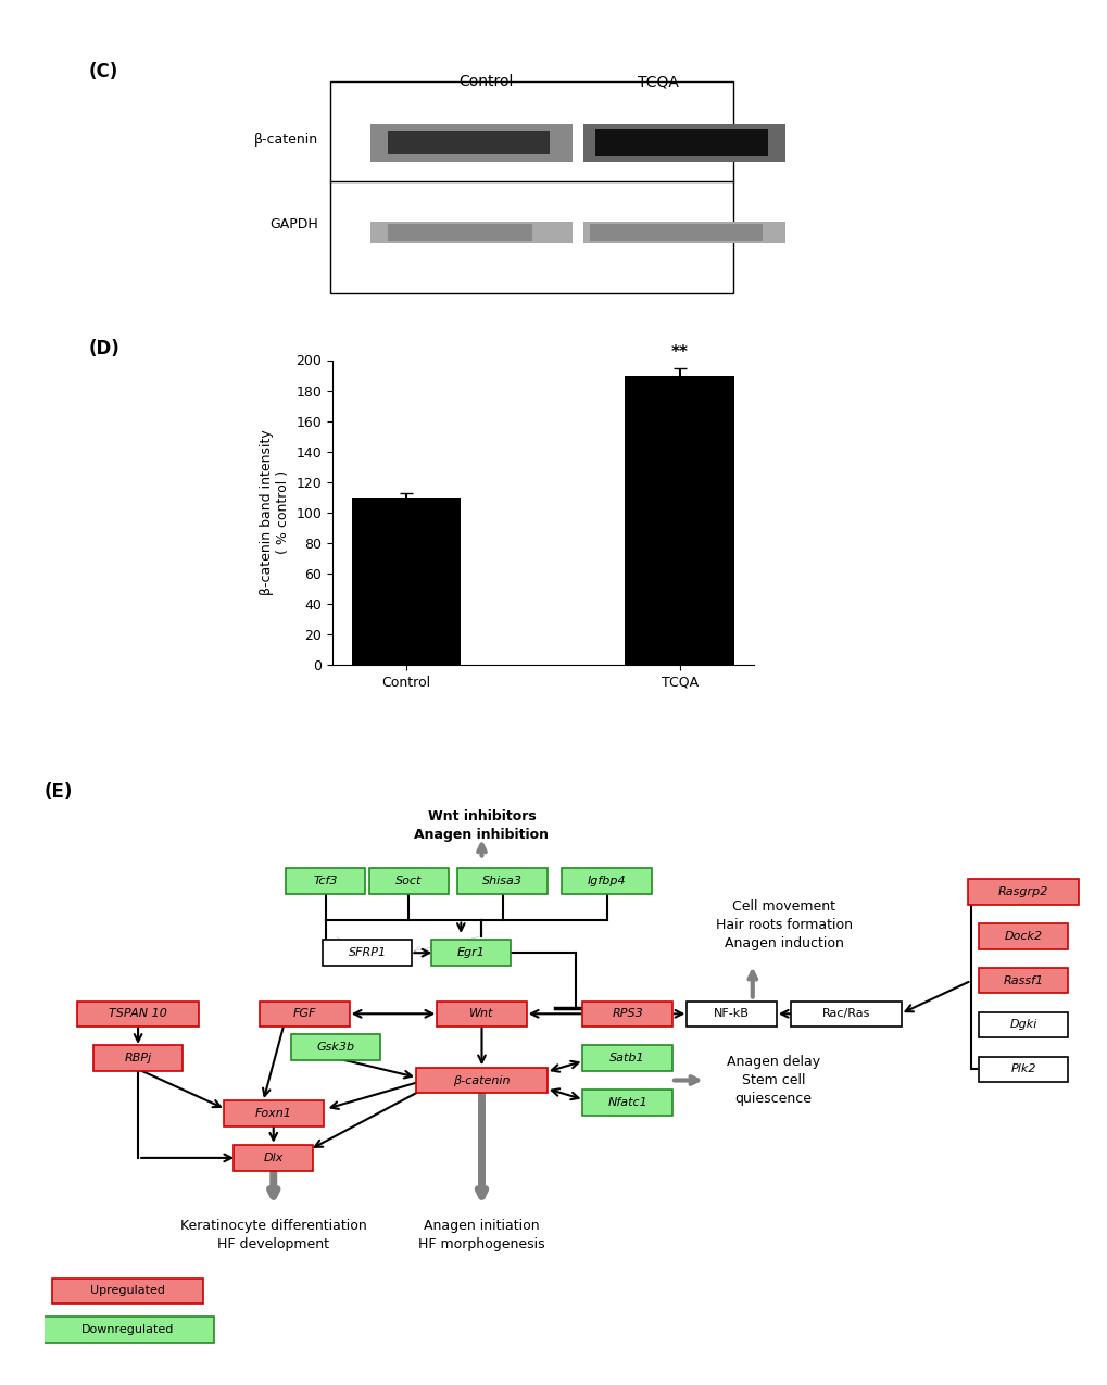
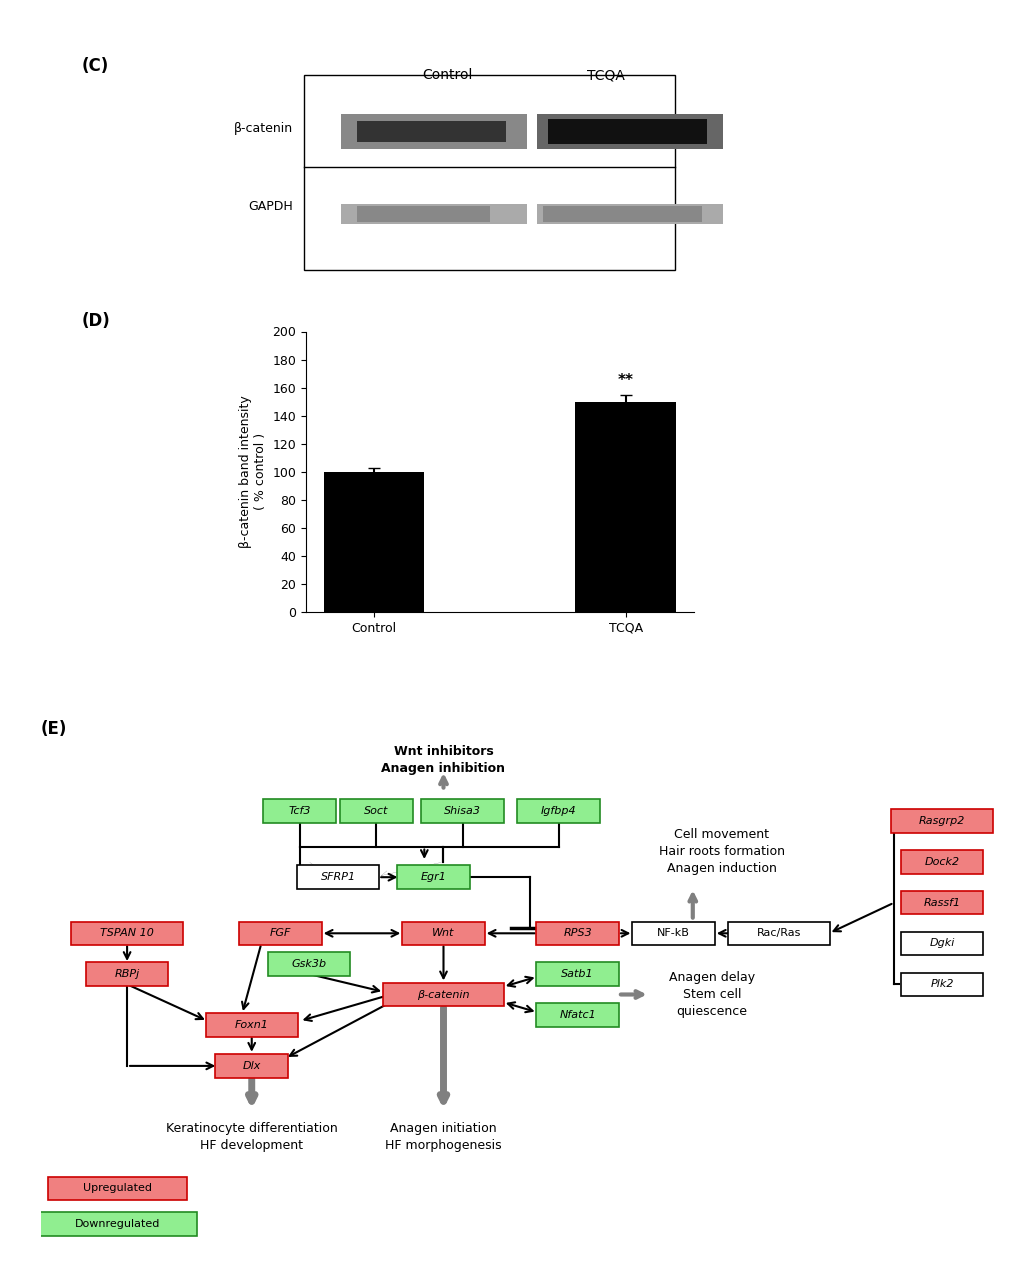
Control: 110 -> 100
TCQA: 190 -> 150
